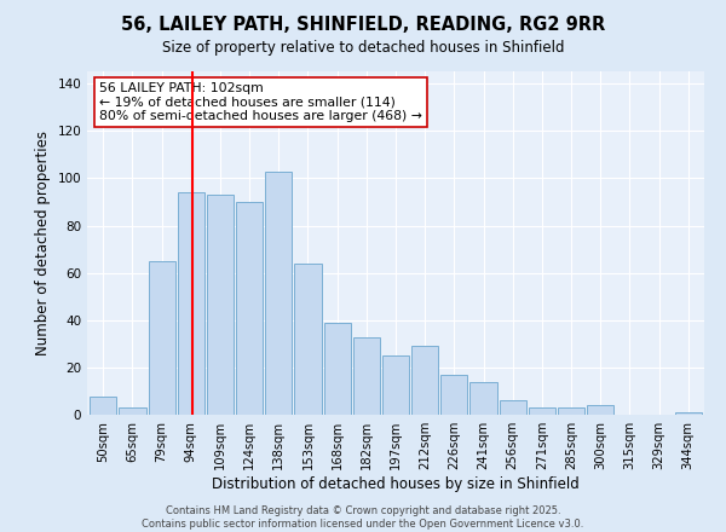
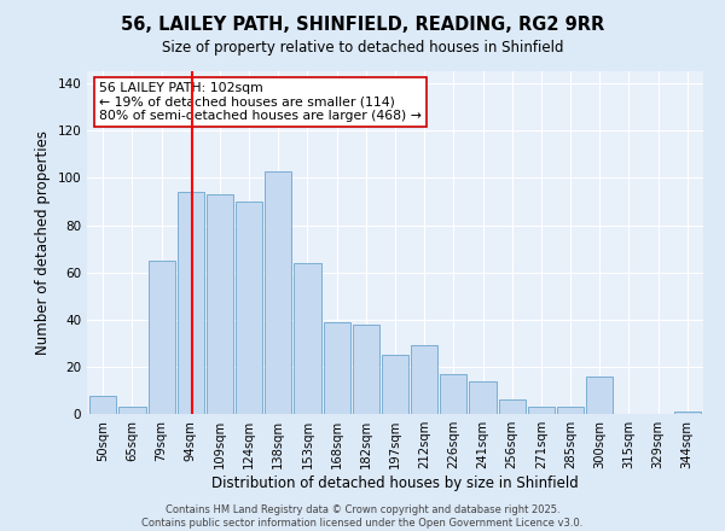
182sqm: 33 -> 38
300sqm: 4 -> 16
